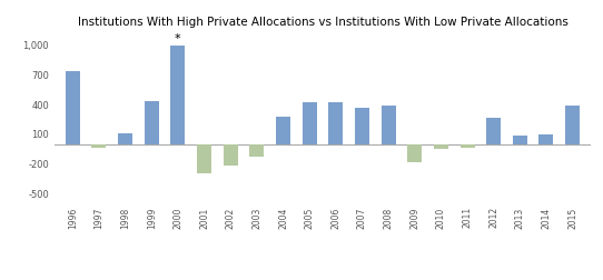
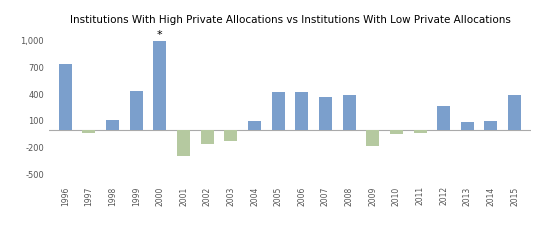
2002: -220 -> -160
2004: 280 -> 100
